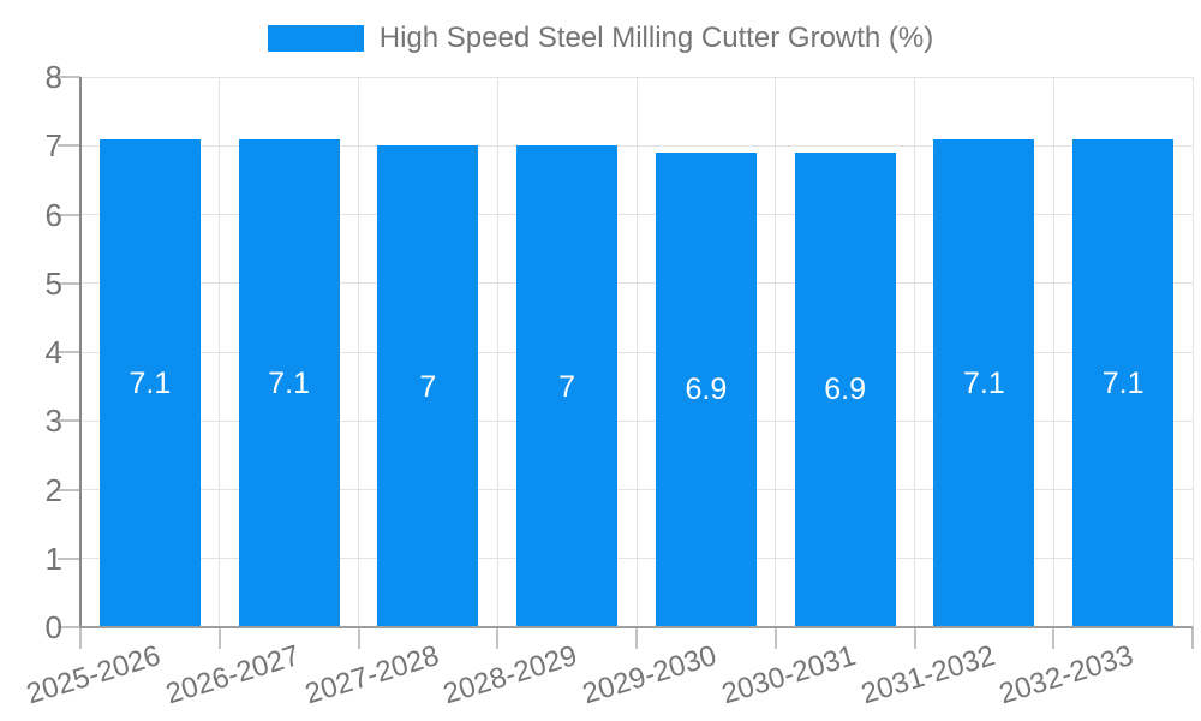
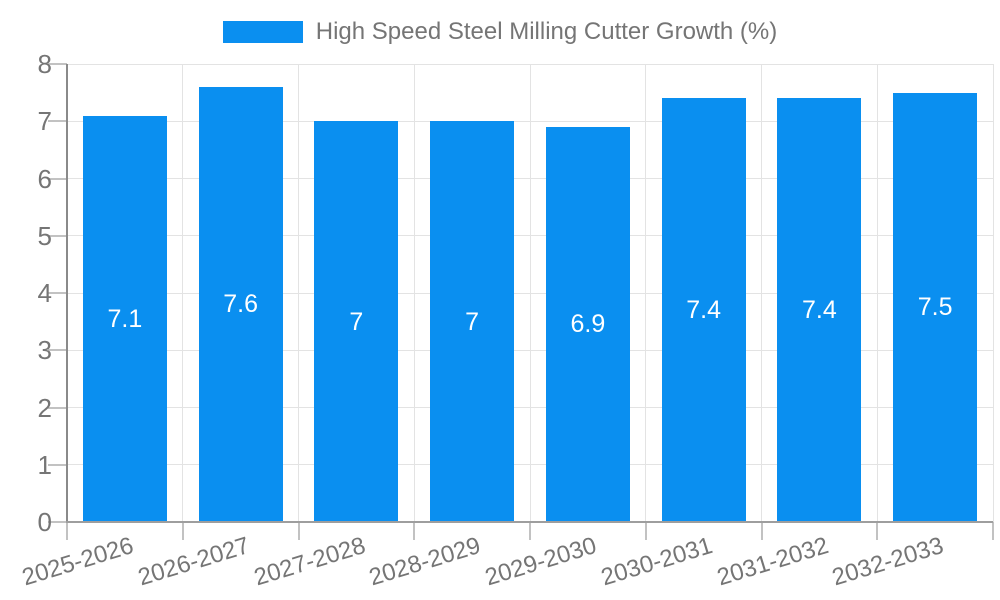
2026-2027: 7.1 -> 7.6
2030-2031: 6.9 -> 7.4
2031-2032: 7.1 -> 7.4
2032-2033: 7.1 -> 7.5
